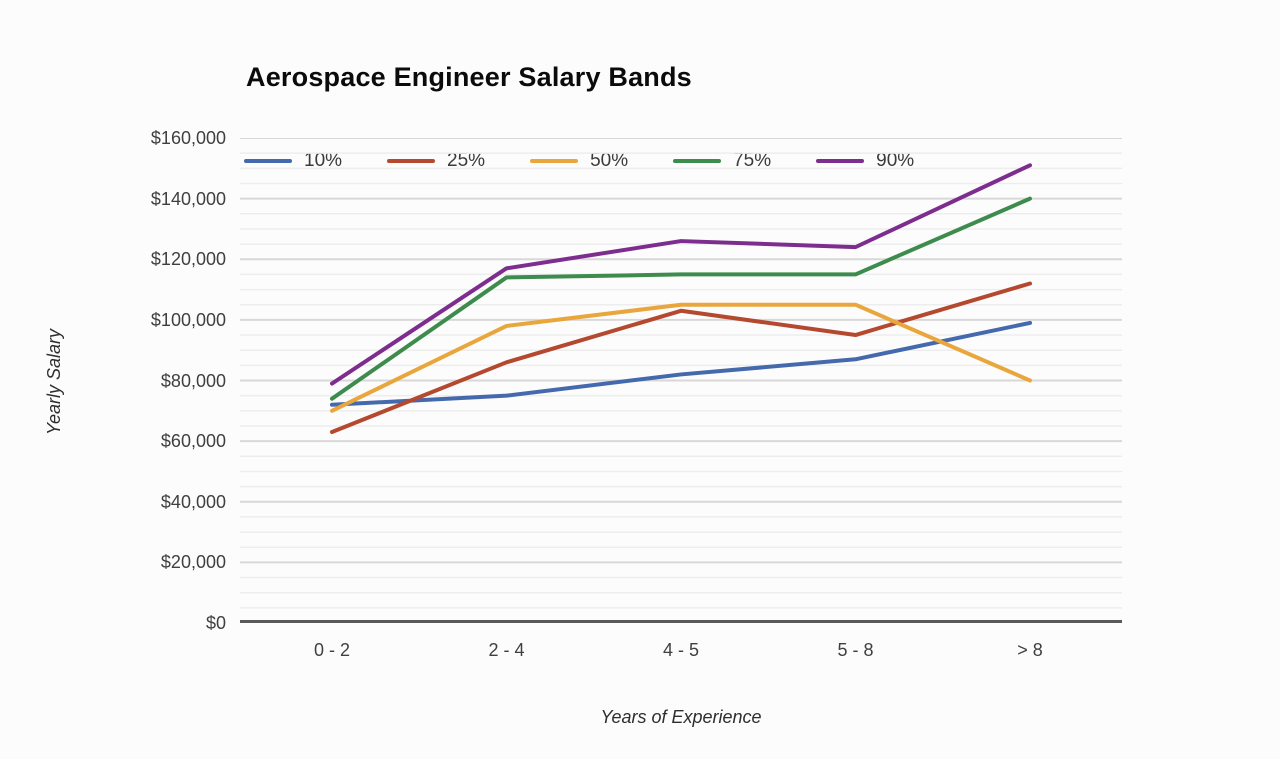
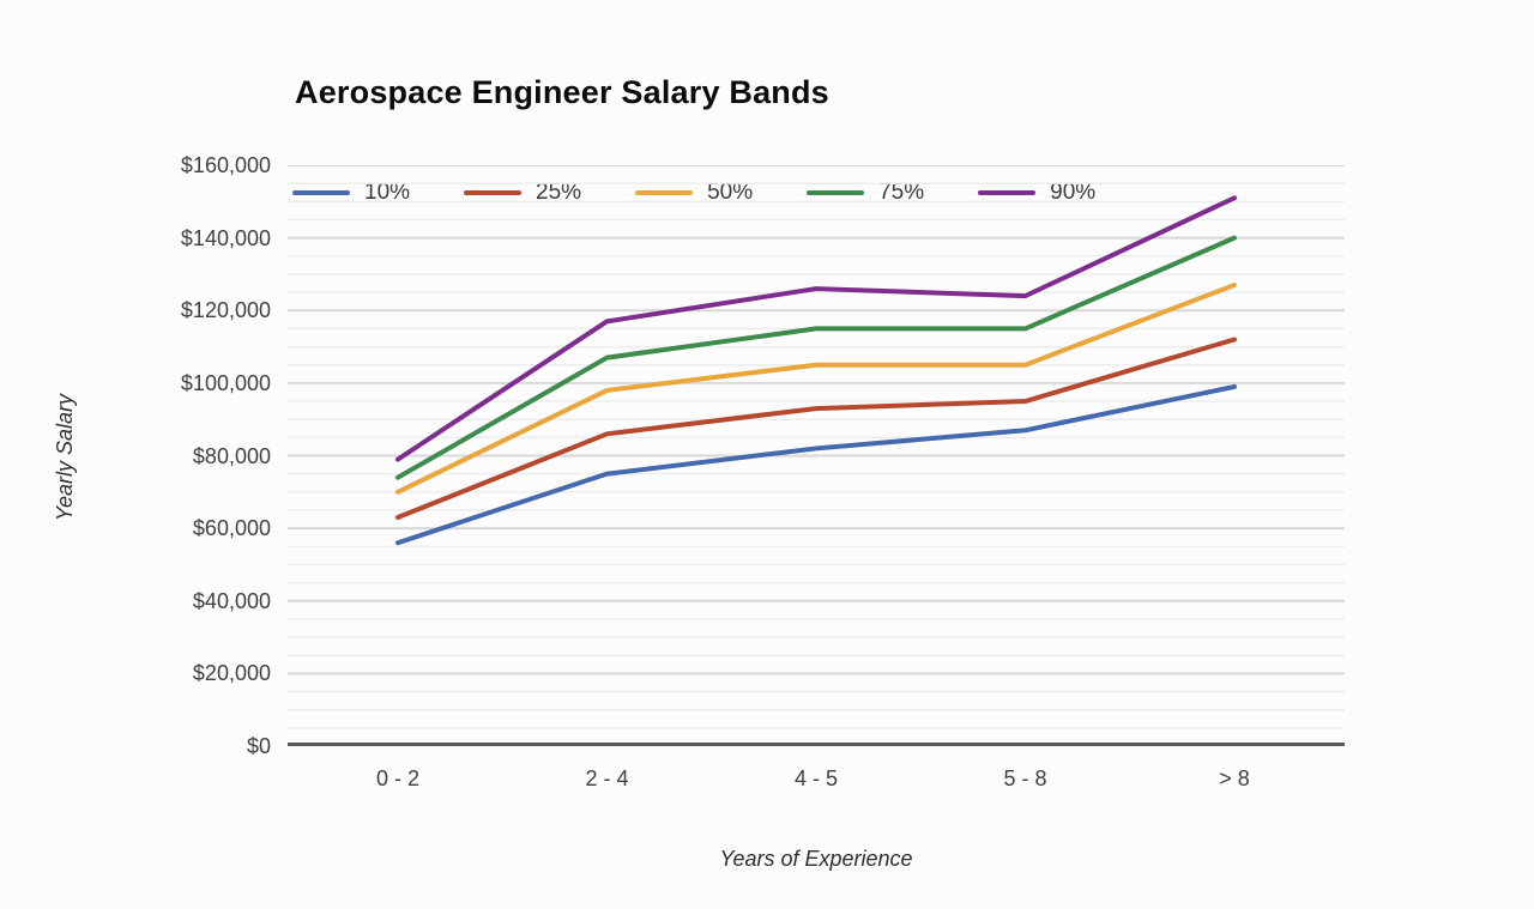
10%/0 - 2: $72000 -> $56000
75%/2 - 4: $114000 -> $107000
25%/4 - 5: $103000 -> $93000
50%/> 8: $80000 -> $127000
